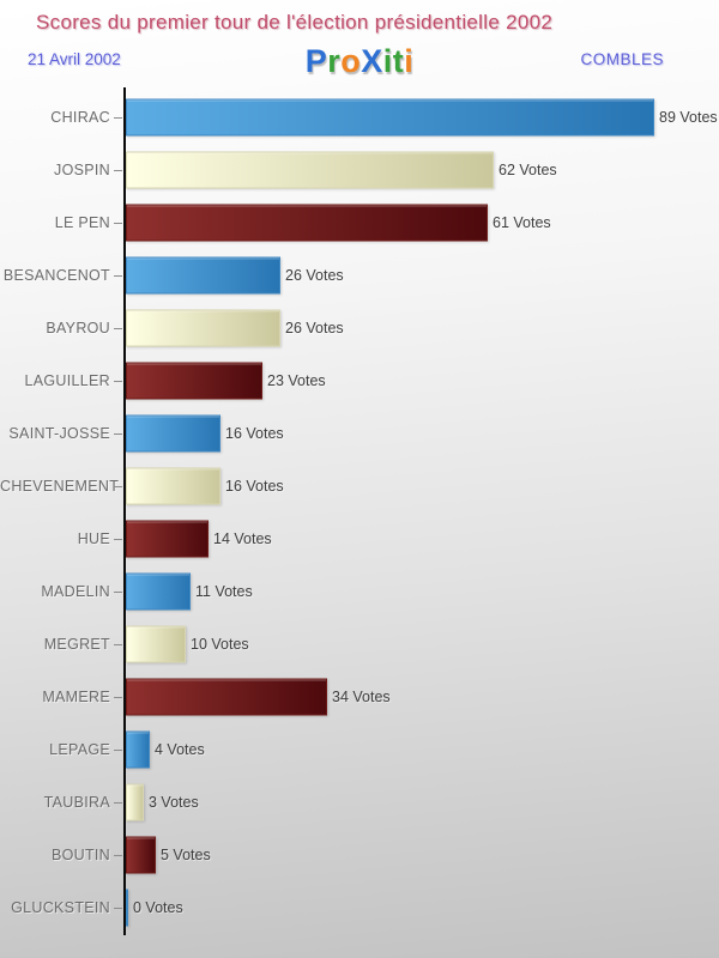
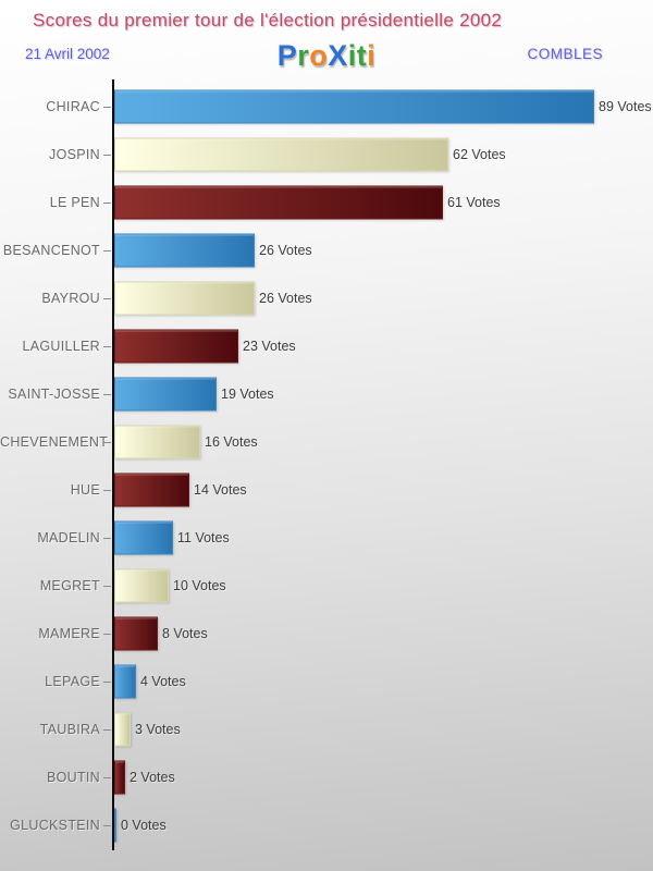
SAINT-JOSSE: 16 -> 19
MAMERE: 34 -> 8
BOUTIN: 5 -> 2
